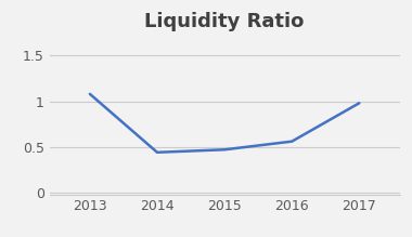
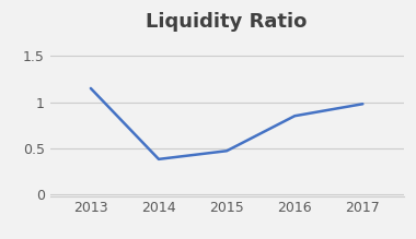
2013: 1.08 -> 1.15
2014: 0.44 -> 0.38
2016: 0.56 -> 0.85
